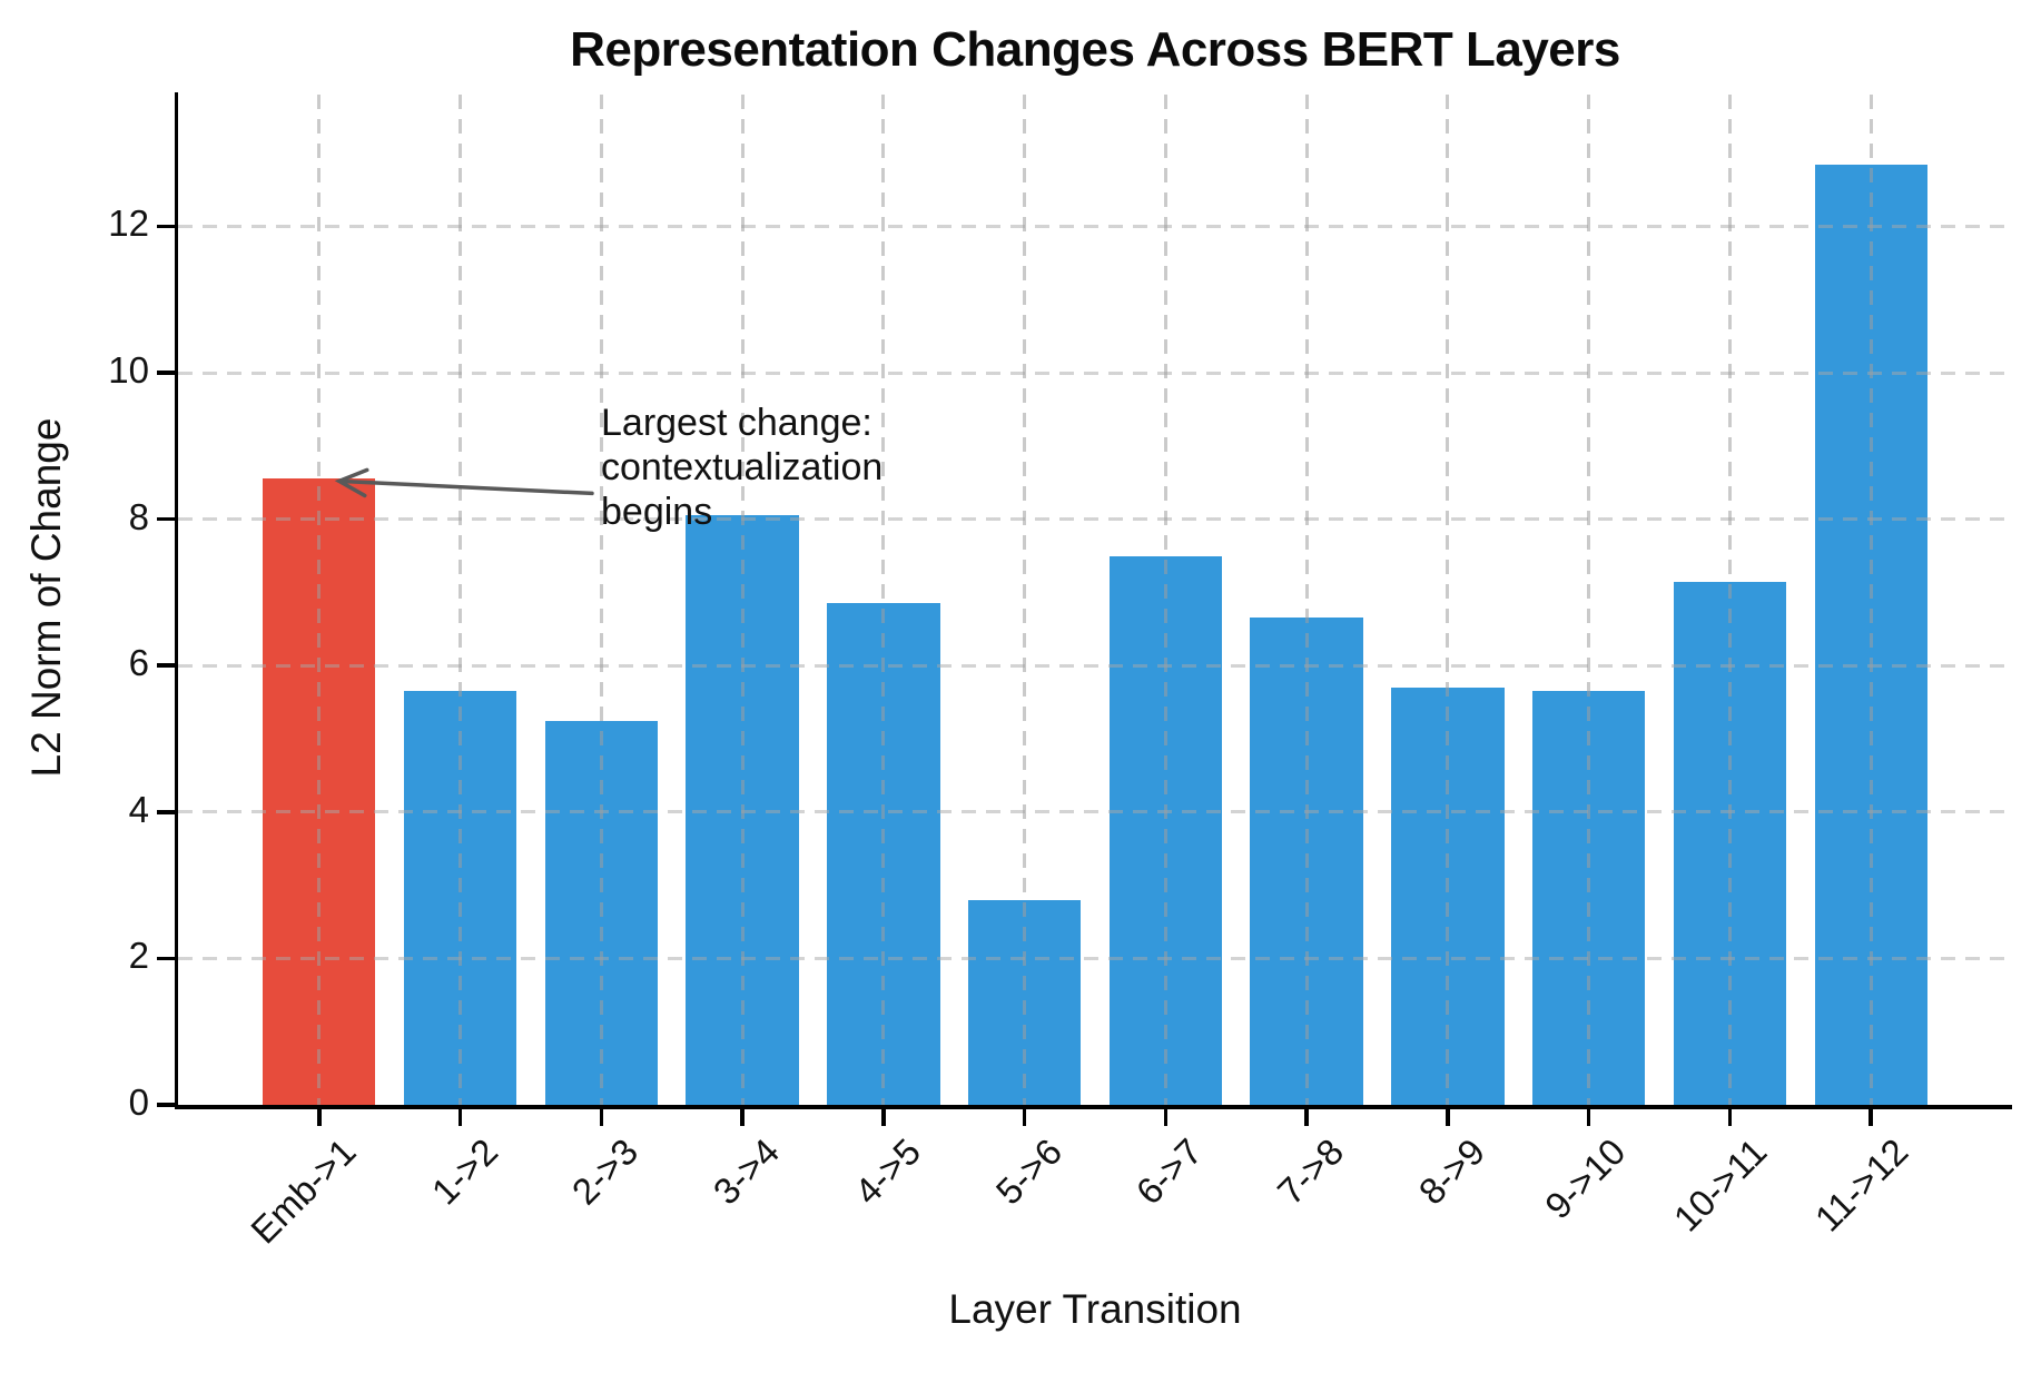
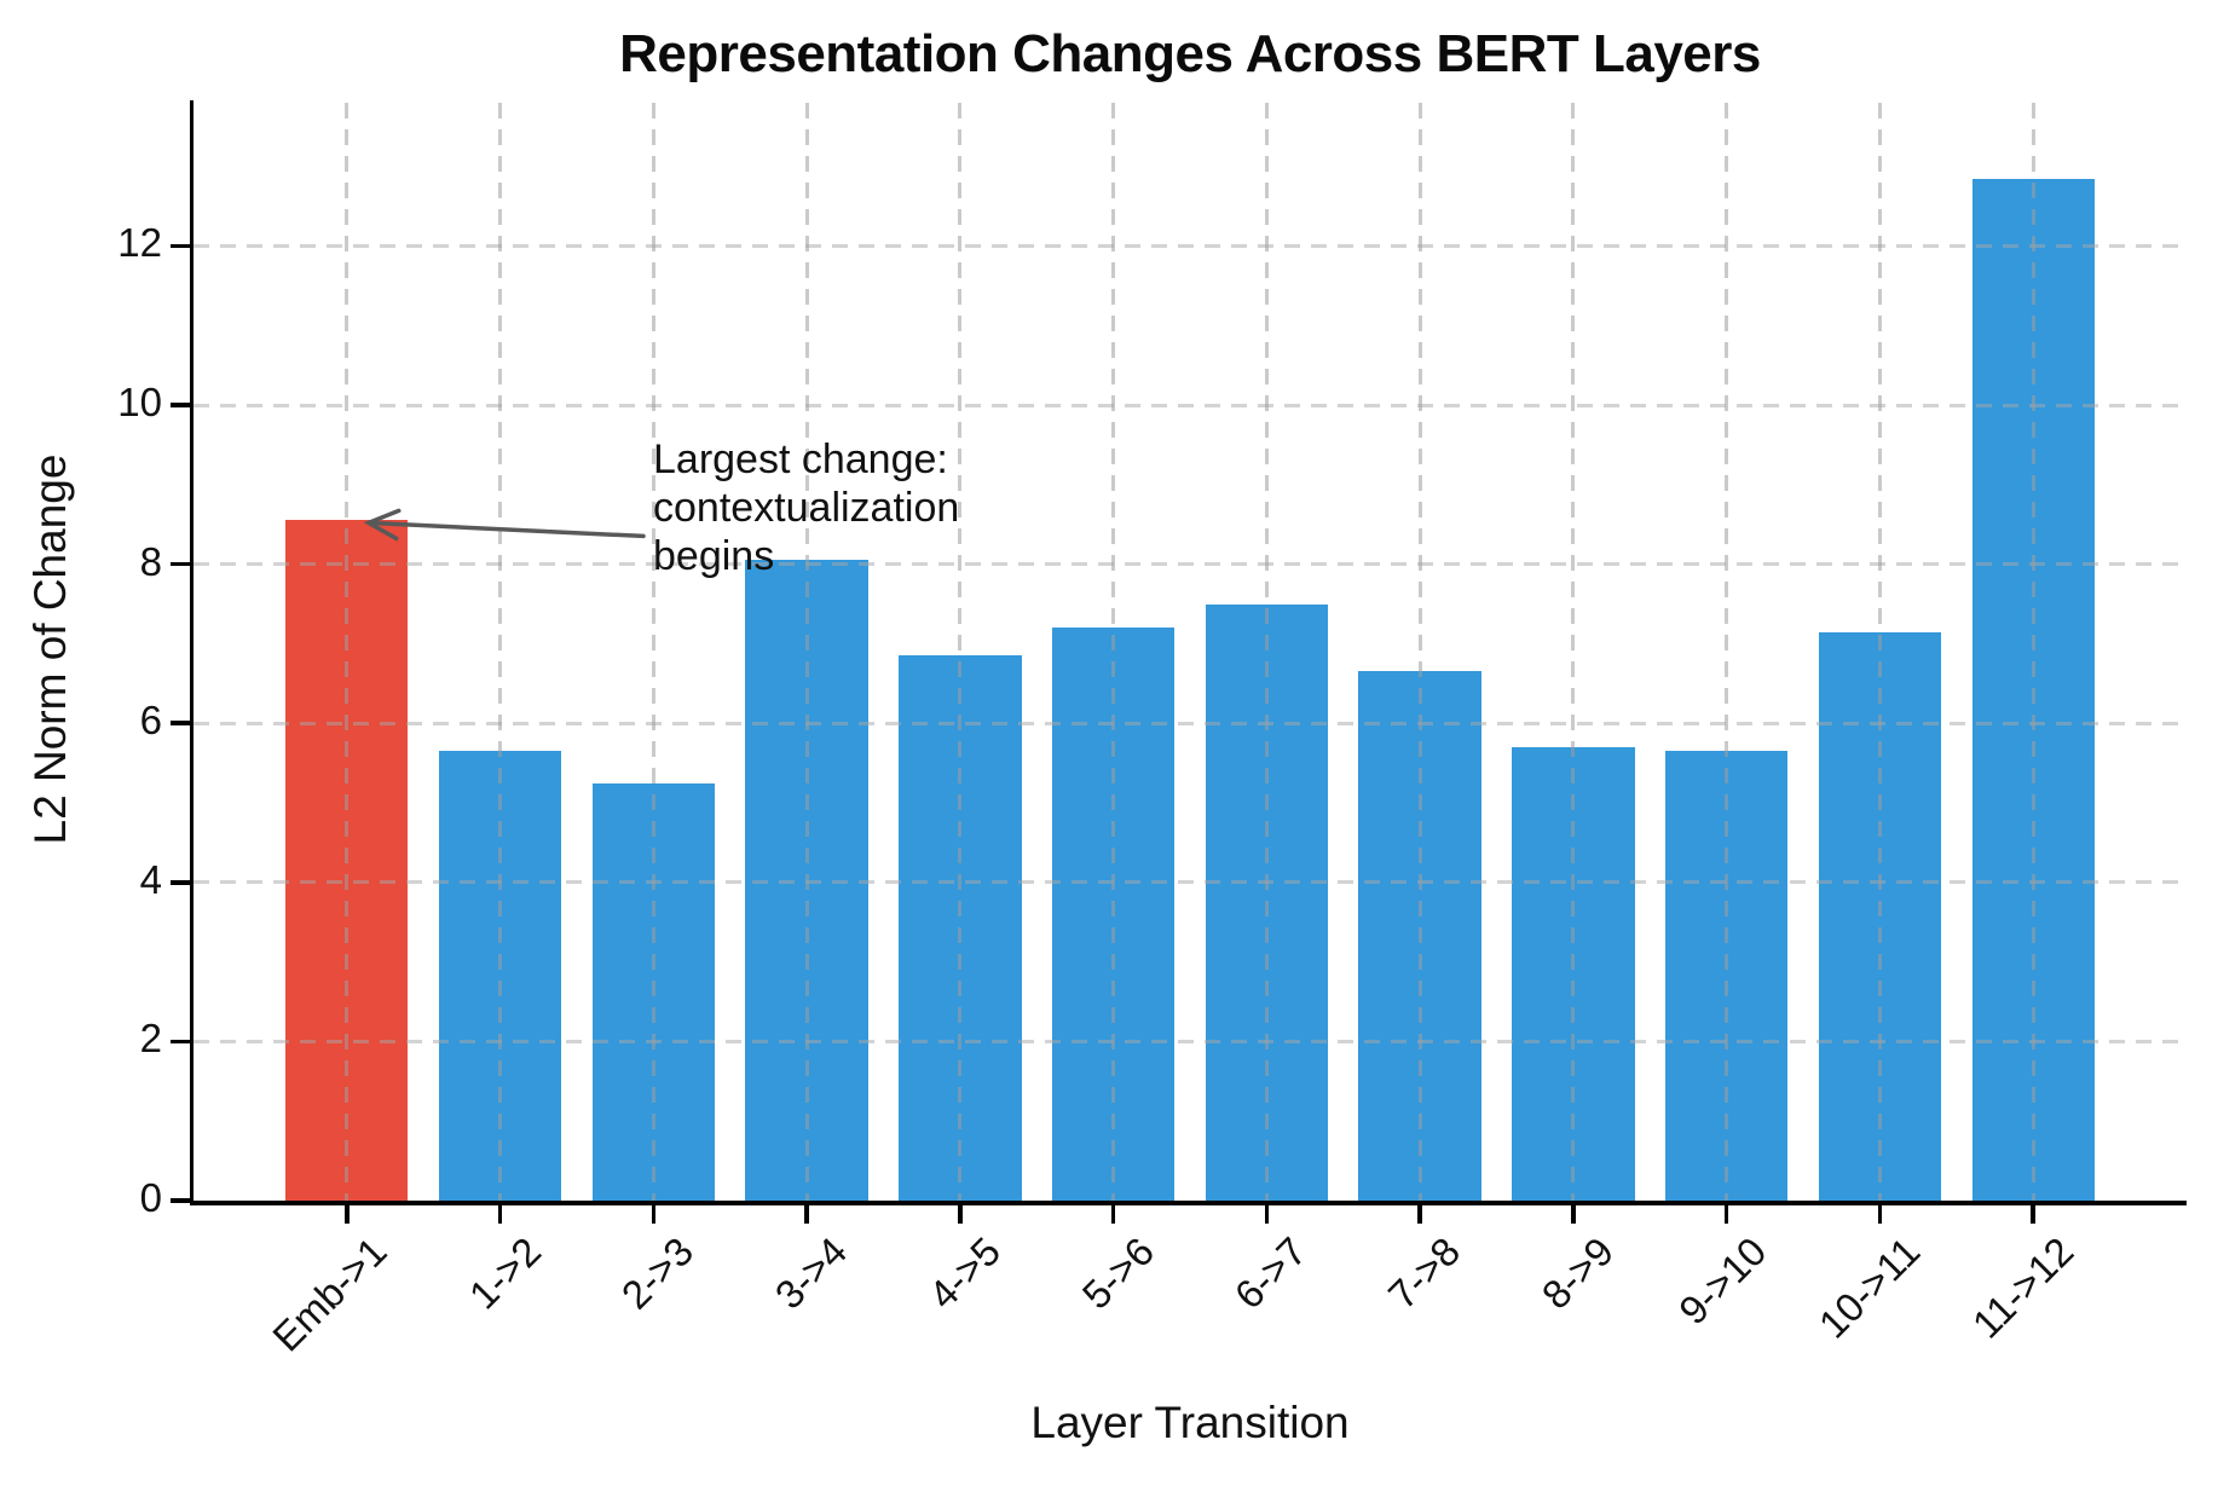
5->6: 2.8 -> 7.2
